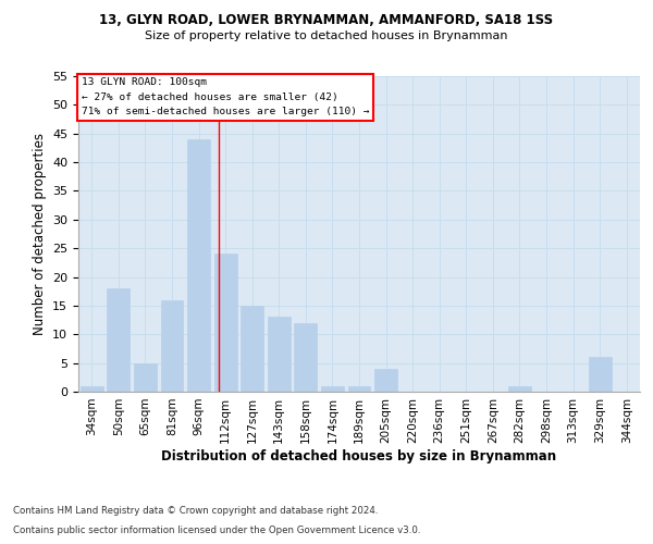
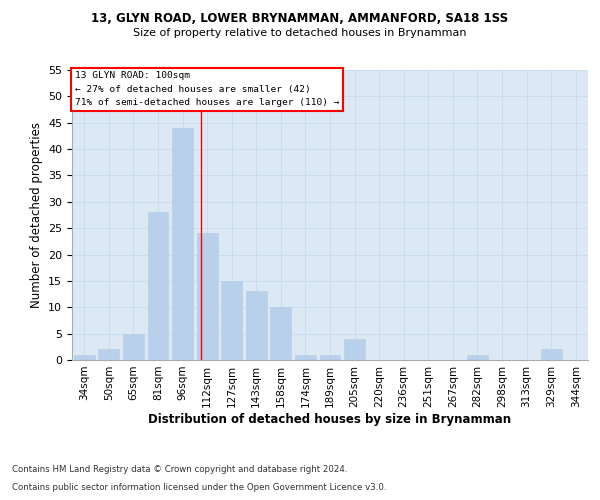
50sqm: 18 -> 2
81sqm: 16 -> 28
158sqm: 12 -> 10
329sqm: 6 -> 2
